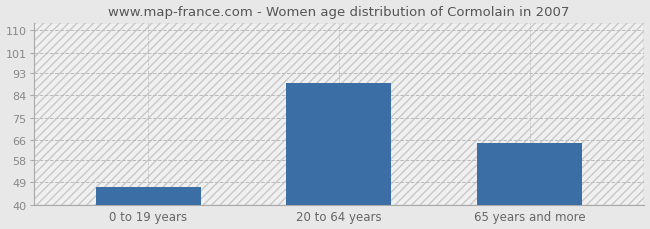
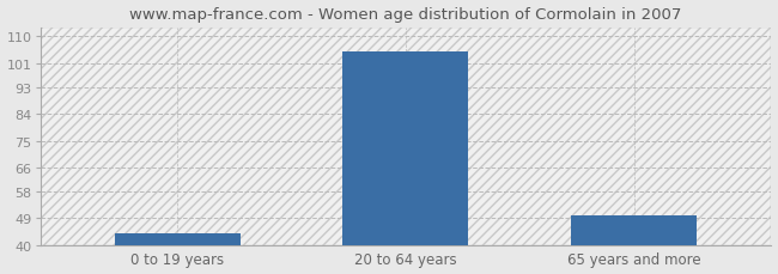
0 to 19 years: 47 -> 44
20 to 64 years: 89 -> 105
65 years and more: 65 -> 50
